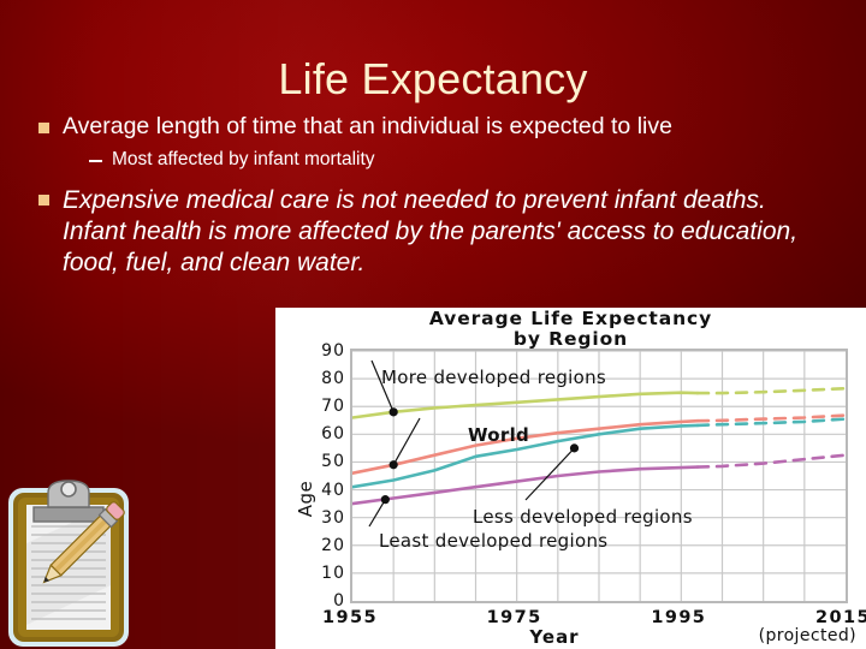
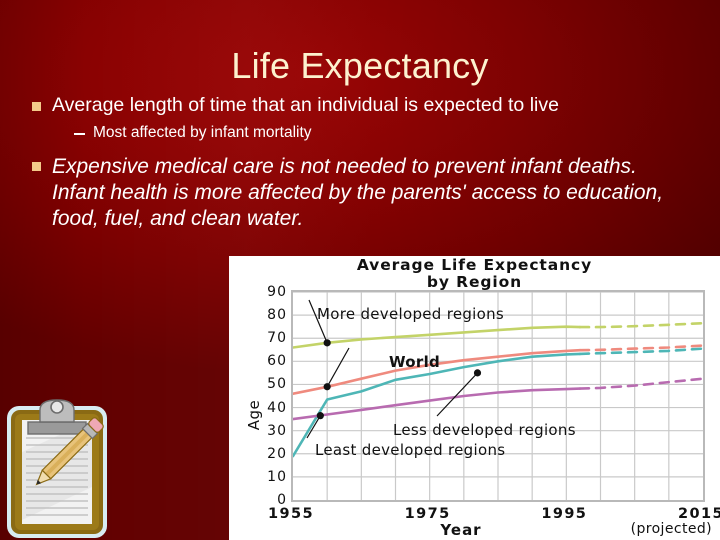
Less developed regions/1955: 41 -> 19
